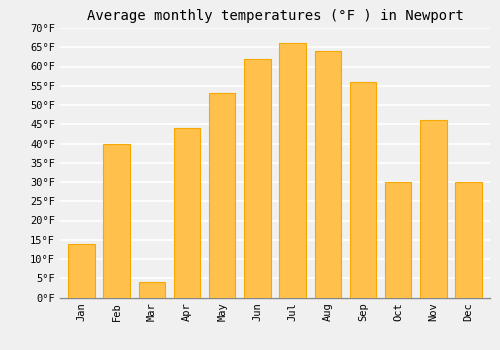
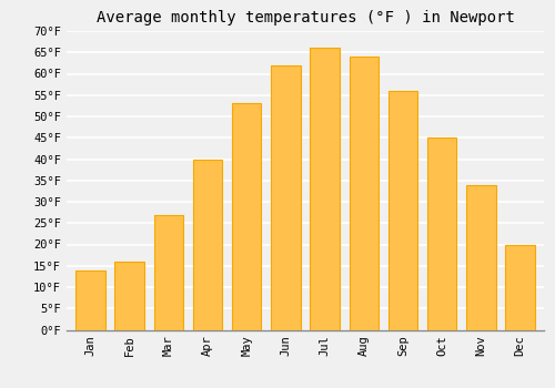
Feb: 40°F -> 16°F
Mar: 4°F -> 27°F
Apr: 44°F -> 40°F
Oct: 30°F -> 45°F
Nov: 46°F -> 34°F
Dec: 30°F -> 20°F
